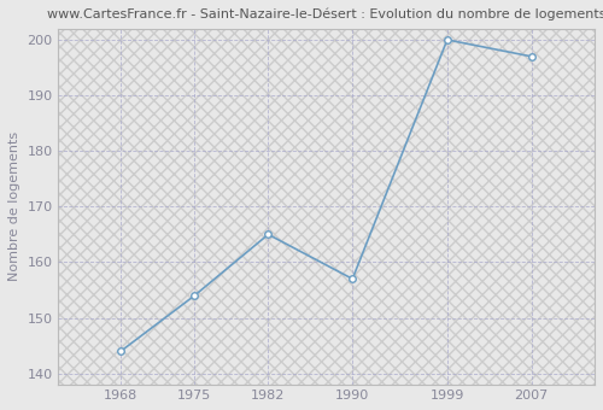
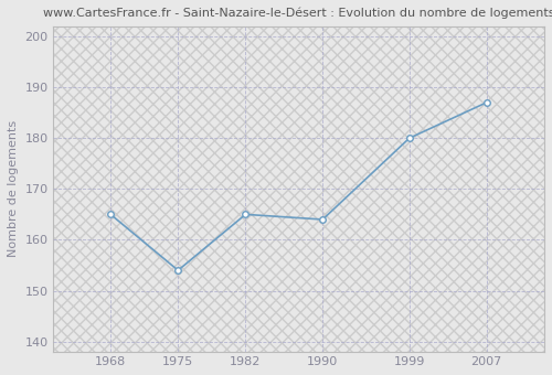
1968: 144 -> 165
1990: 157 -> 164
1999: 200 -> 180
2007: 197 -> 187
